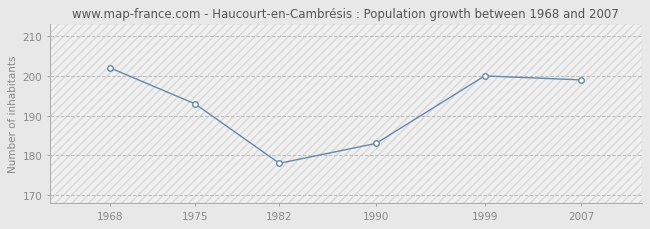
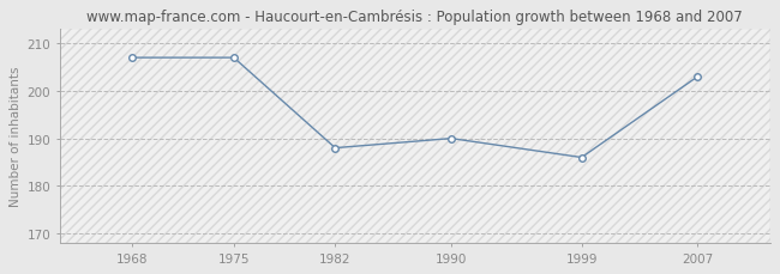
1968: 202 -> 207
1975: 193 -> 207
1982: 178 -> 188
1990: 183 -> 190
1999: 200 -> 186
2007: 199 -> 203
